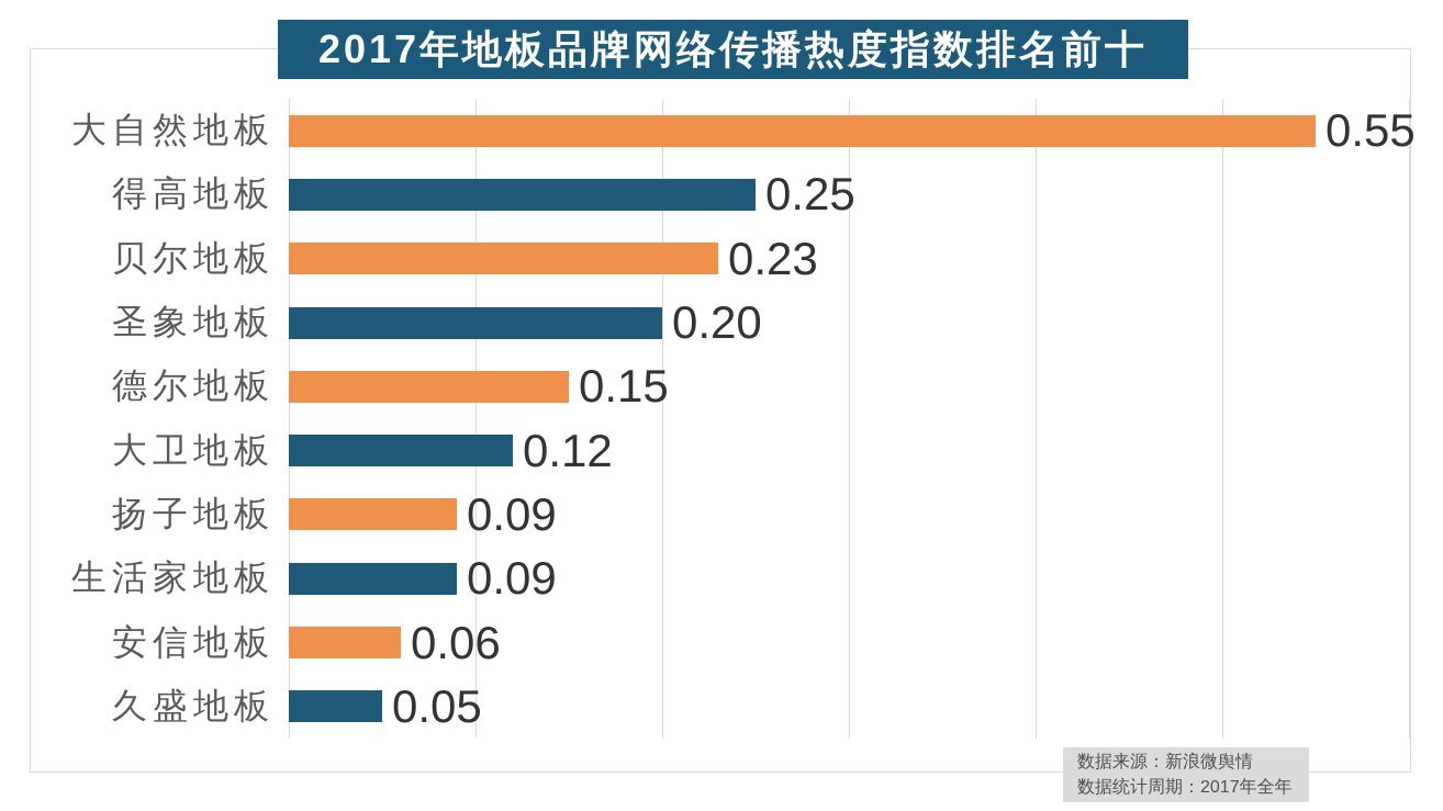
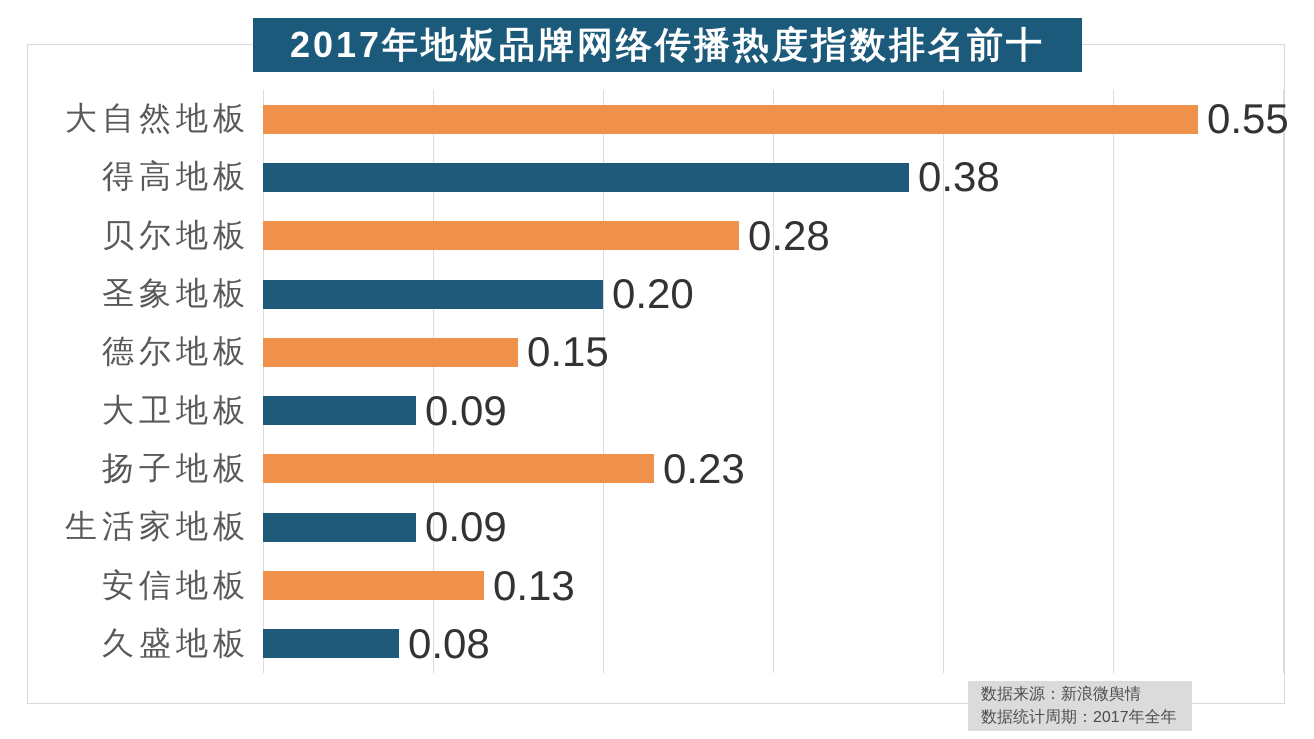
得高地板: 0.25 -> 0.38
贝尔地板: 0.23 -> 0.28
大卫地板: 0.12 -> 0.09
扬子地板: 0.09 -> 0.23
安信地板: 0.06 -> 0.13
久盛地板: 0.05 -> 0.08
